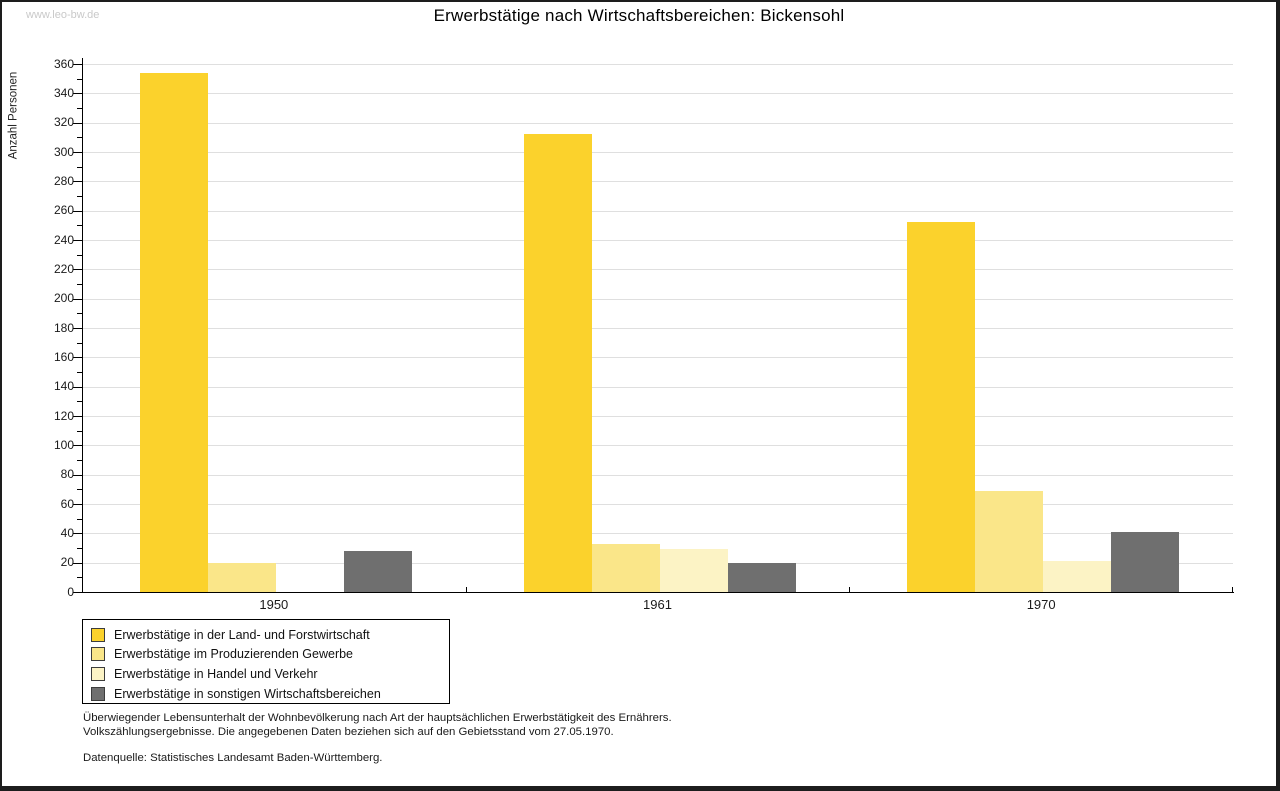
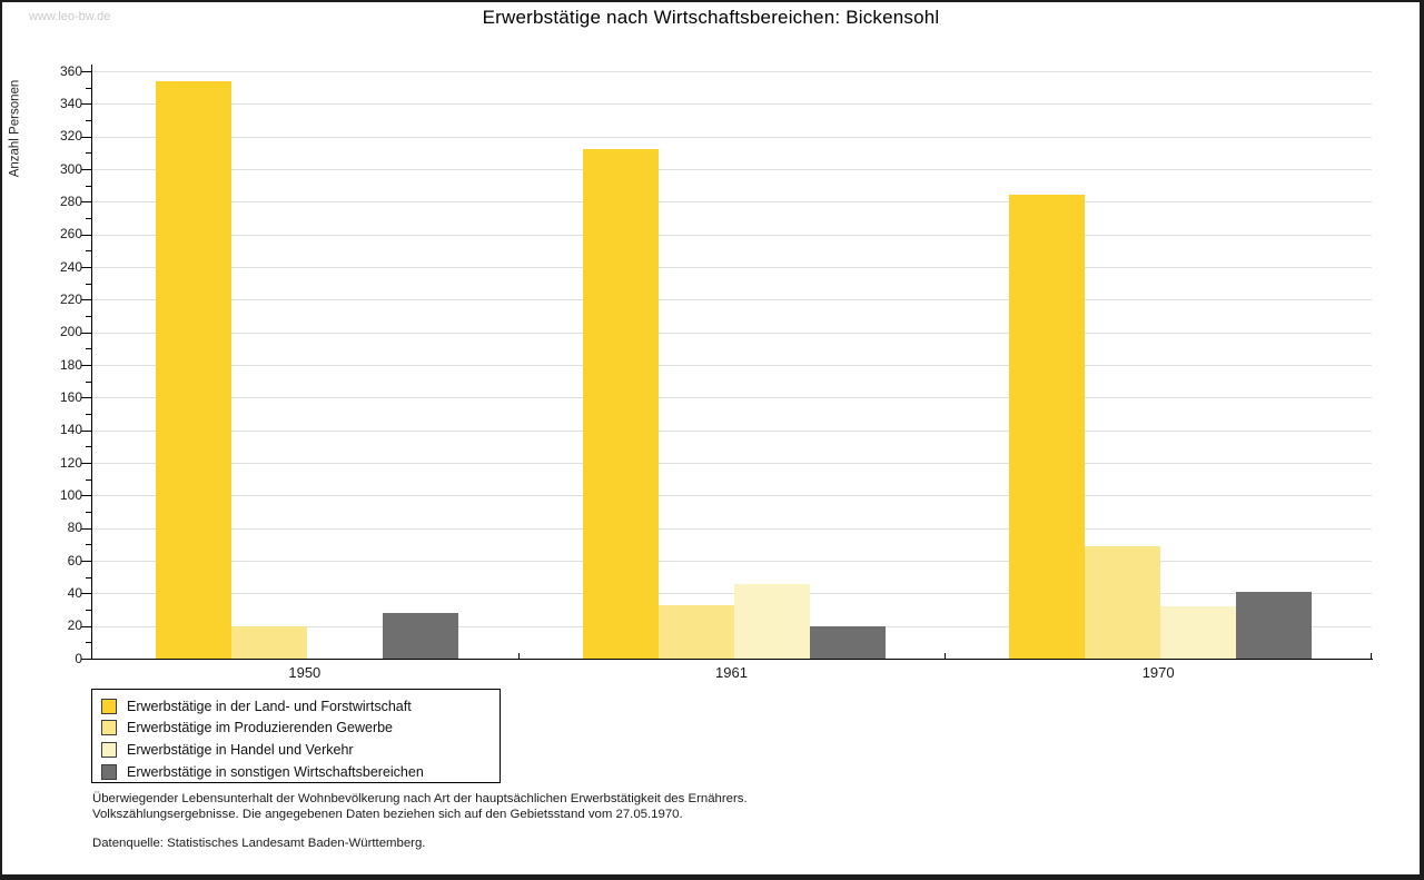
Erwerbstätige in Handel und Verkehr/1961: 29 -> 46
Erwerbstätige in der Land- und Forstwirtschaft/1970: 252 -> 284
Erwerbstätige in Handel und Verkehr/1970: 21 -> 32
